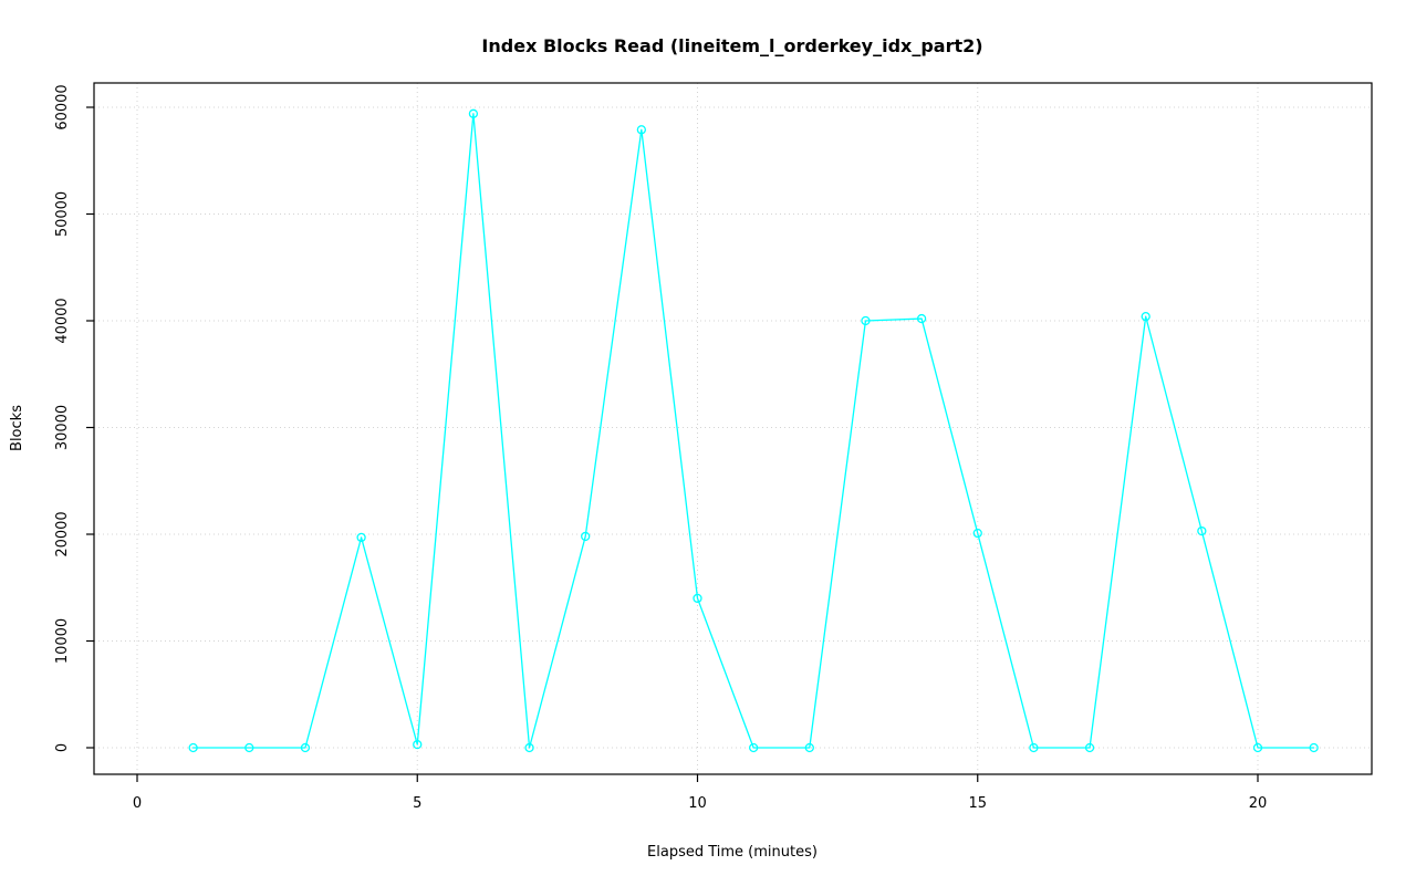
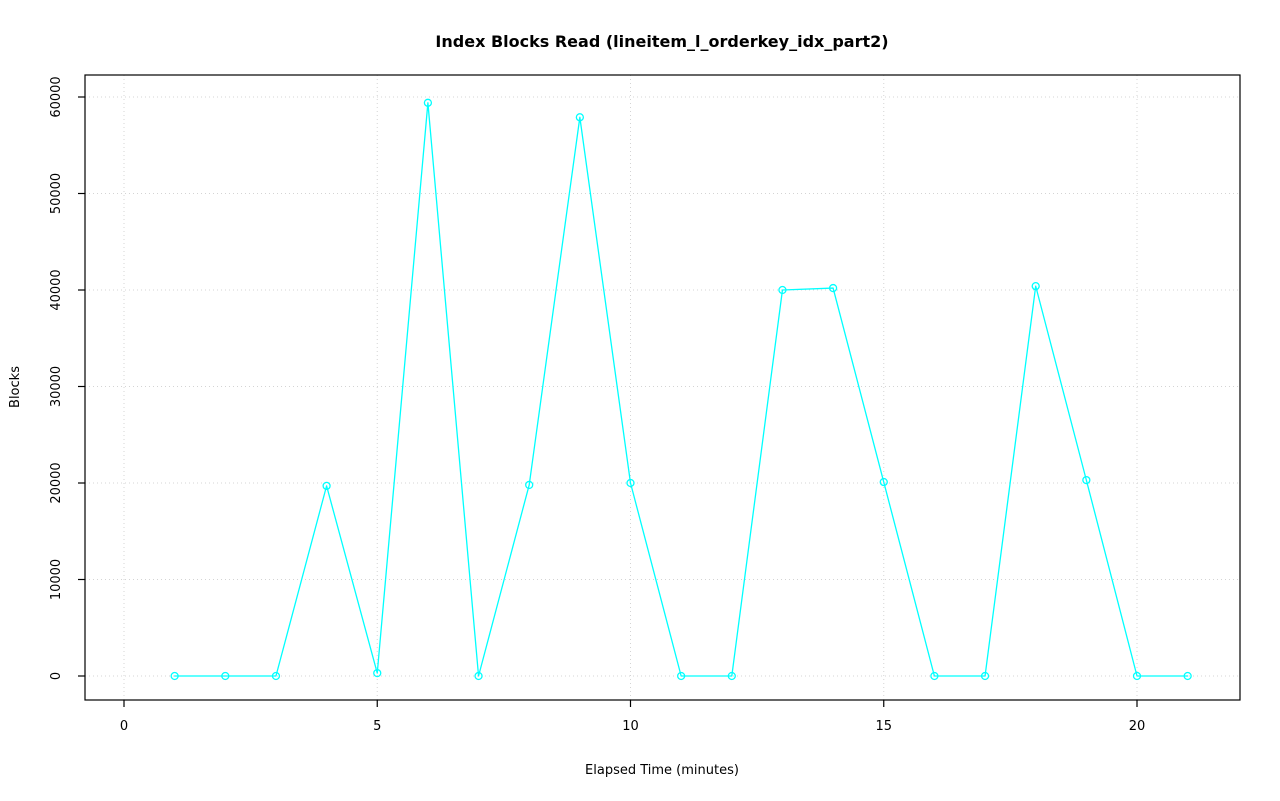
10: 14000 -> 20000
